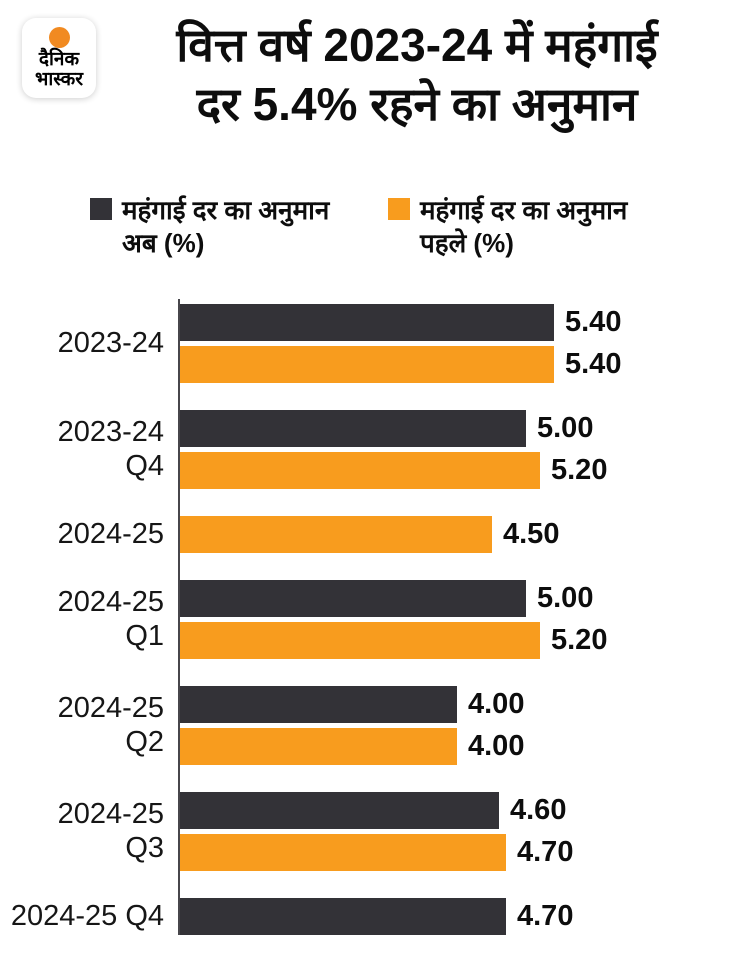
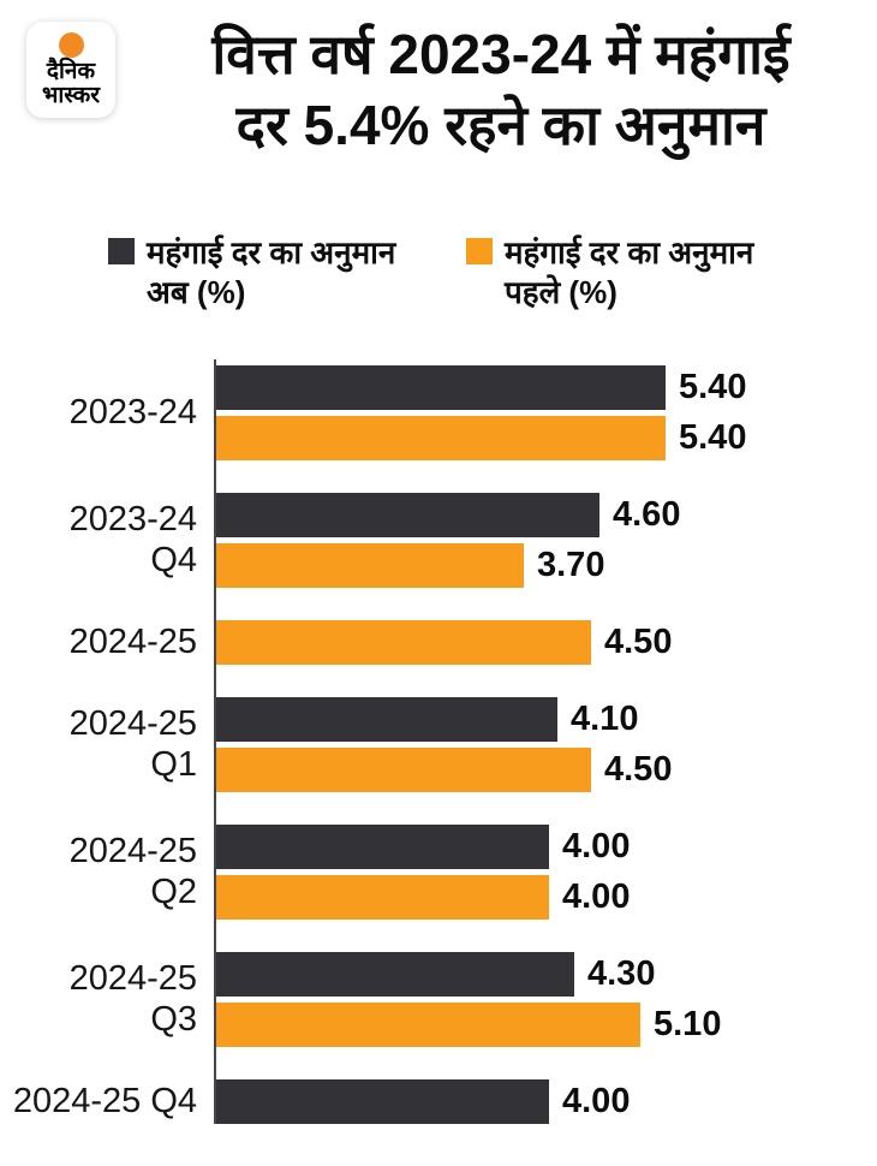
महंगाई दर का अनुमान अब (%)/2023-24 Q4: 5.00 -> 4.60
महंगाई दर का अनुमान पहले (%)/2023-24 Q4: 5.20 -> 3.70
महंगाई दर का अनुमान अब (%)/2024-25 Q1: 5.00 -> 4.10
महंगाई दर का अनुमान पहले (%)/2024-25 Q1: 5.20 -> 4.50
महंगाई दर का अनुमान अब (%)/2024-25 Q3: 4.60 -> 4.30
महंगाई दर का अनुमान पहले (%)/2024-25 Q3: 4.70 -> 5.10
महंगाई दर का अनुमान अब (%)/2024-25 Q4: 4.70 -> 4.00
